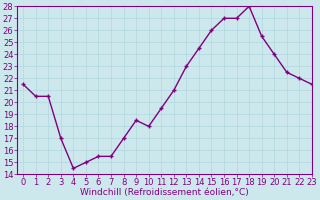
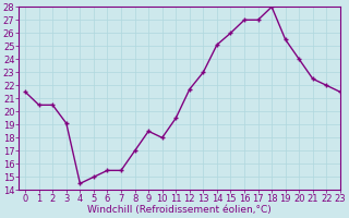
3: 17.0 -> 19.1
12: 21.0 -> 21.7
14: 24.5 -> 25.1
